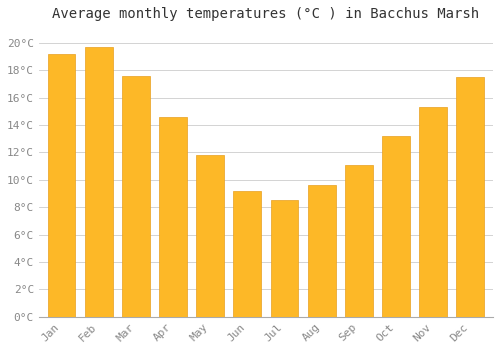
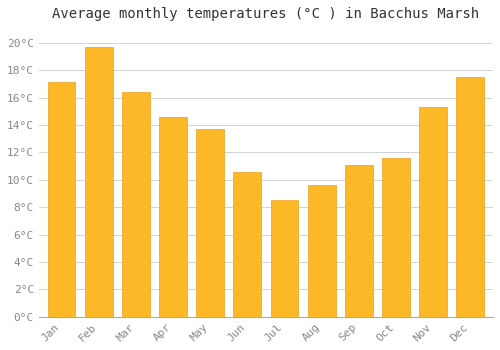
Jan: 19.2°C -> 17.1°C
Mar: 17.6°C -> 16.4°C
May: 11.8°C -> 13.7°C
Jun: 9.2°C -> 10.6°C
Oct: 13.2°C -> 11.6°C
